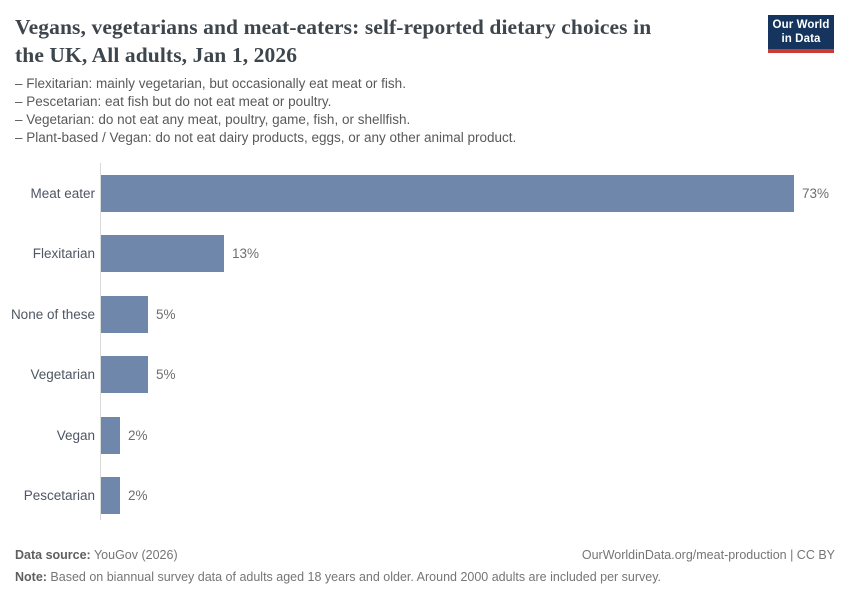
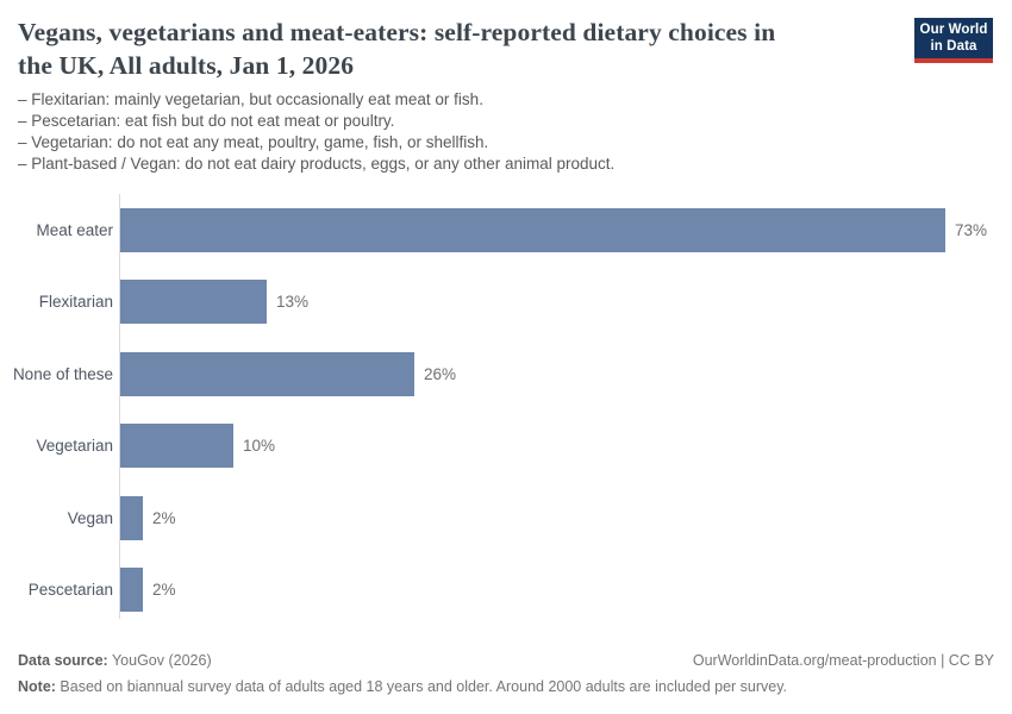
None of these: 5% -> 26%
Vegetarian: 5% -> 10%
